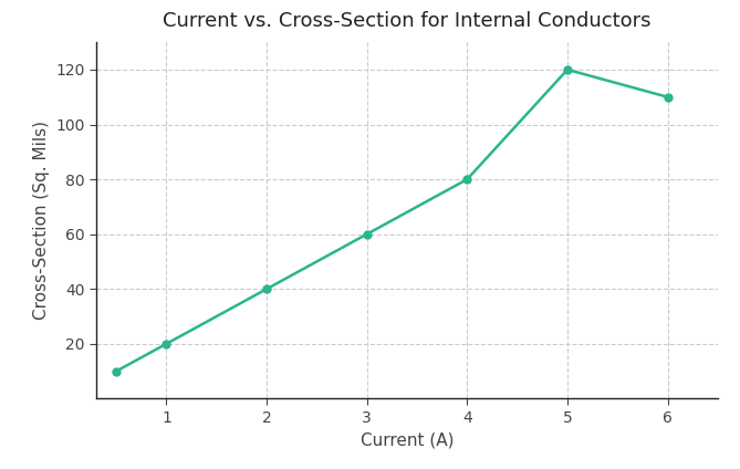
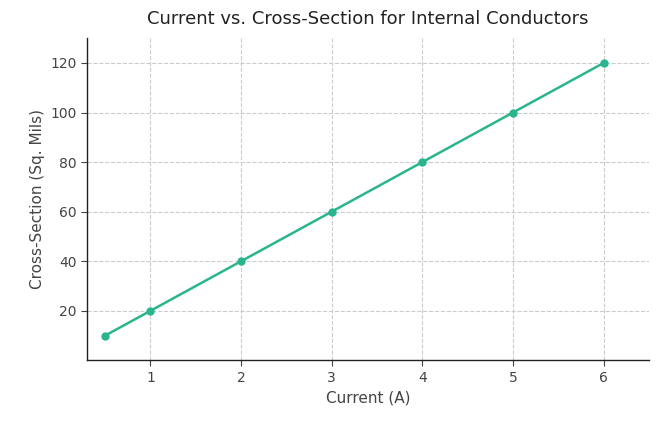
5: 120 -> 100
6: 110 -> 120
